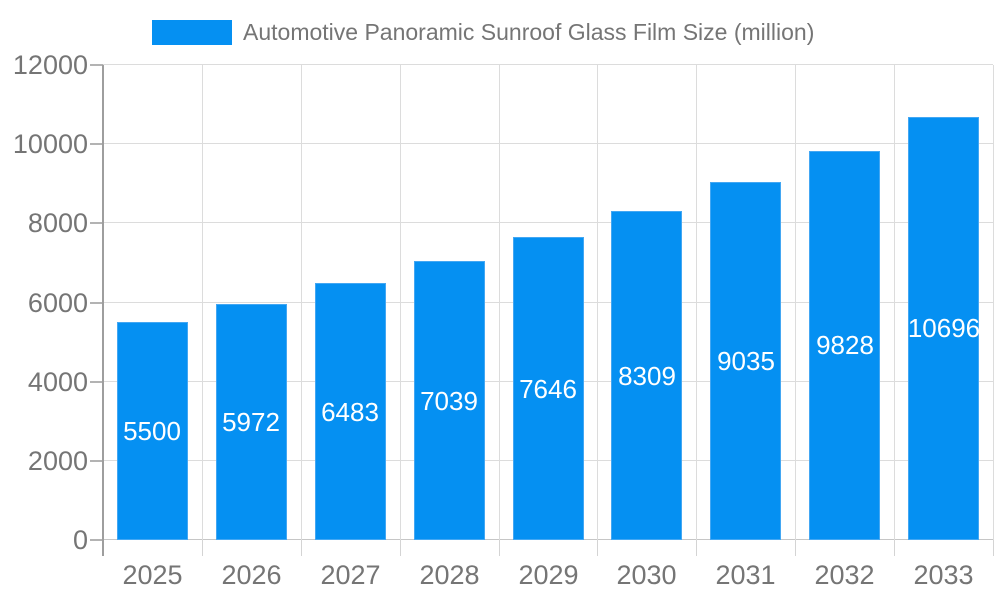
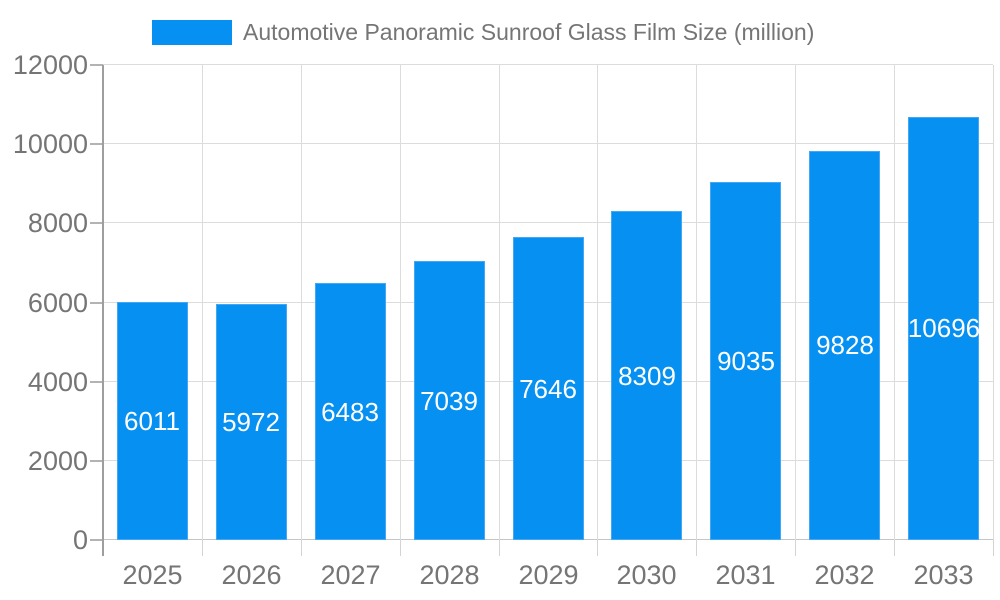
2025: 5500 -> 6011
